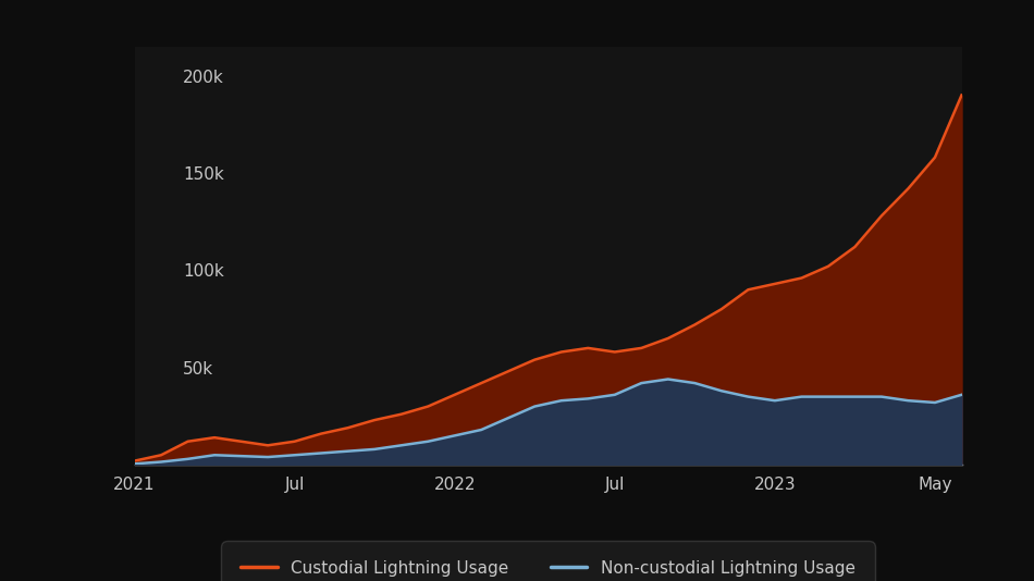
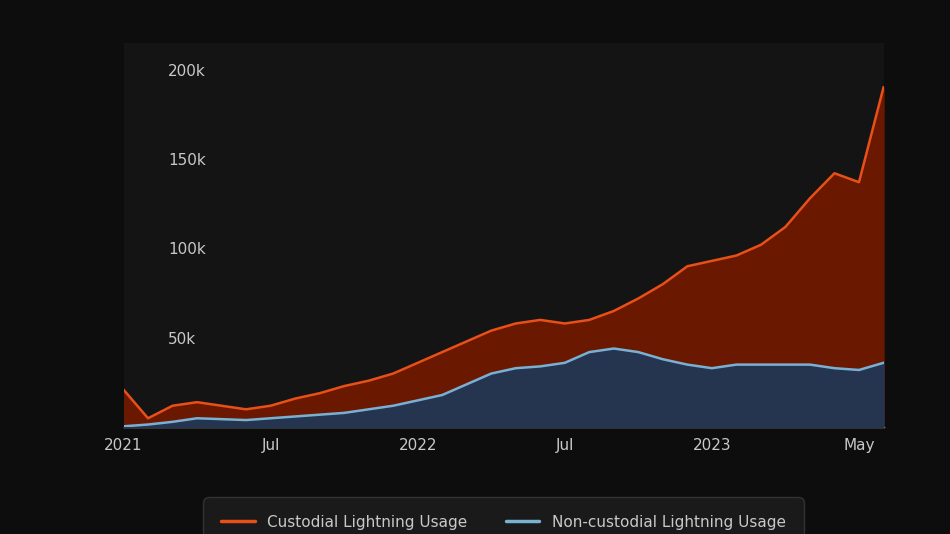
Custodial Lightning Usage/2021: 2k -> 21k
Custodial Lightning Usage/May: 158k -> 137k
